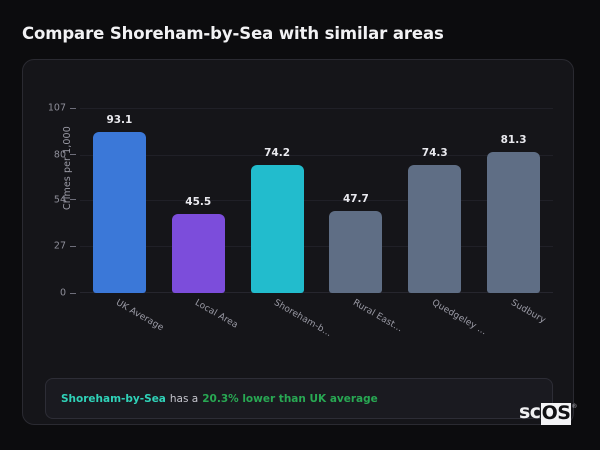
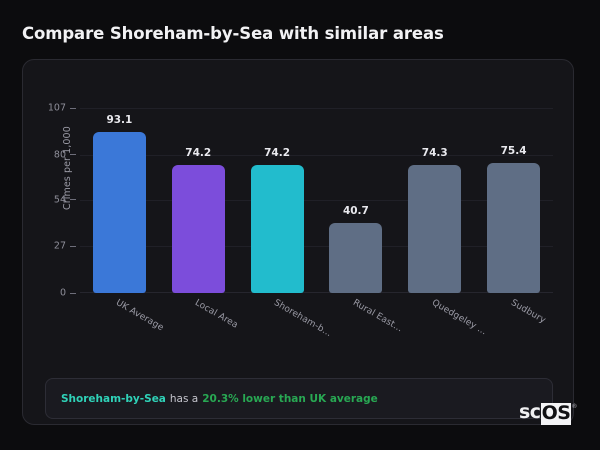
Local Area: 45.5 -> 74.2
Rural East...: 47.7 -> 40.7
Sudbury: 81.3 -> 75.4
